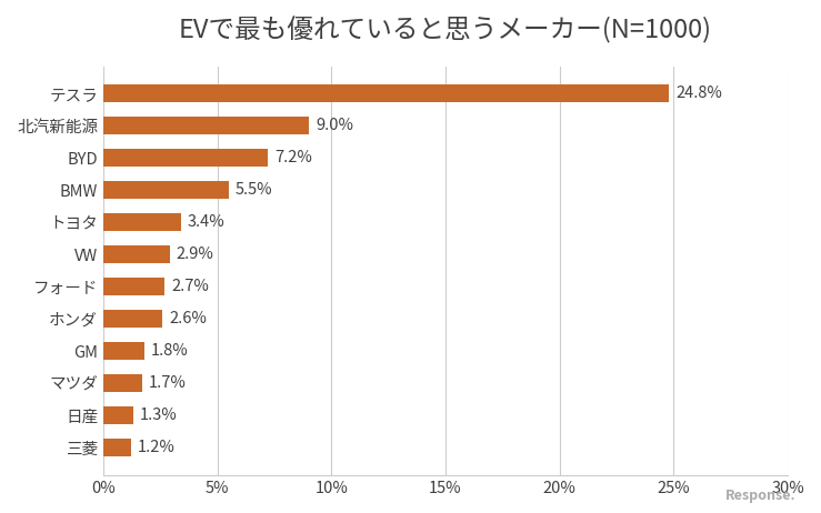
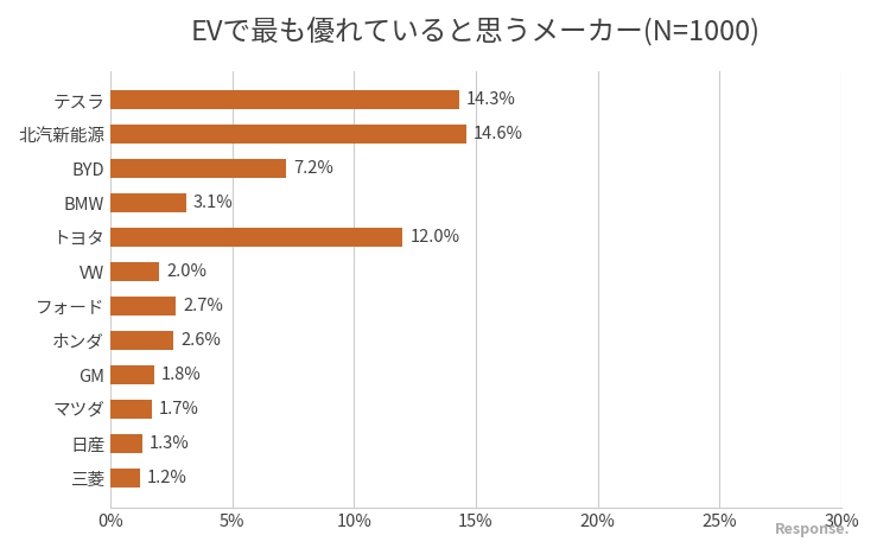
テスラ: 24.8% -> 14.3%
北汽新能源: 9.0% -> 14.6%
BMW: 5.5% -> 3.1%
トヨタ: 3.4% -> 12.0%
VW: 2.9% -> 2.0%
